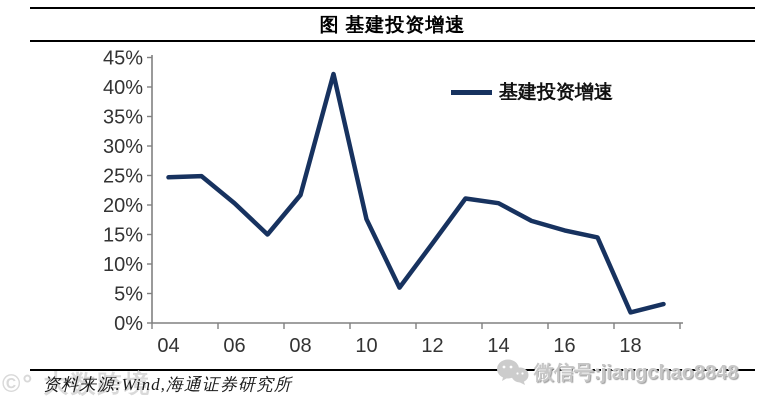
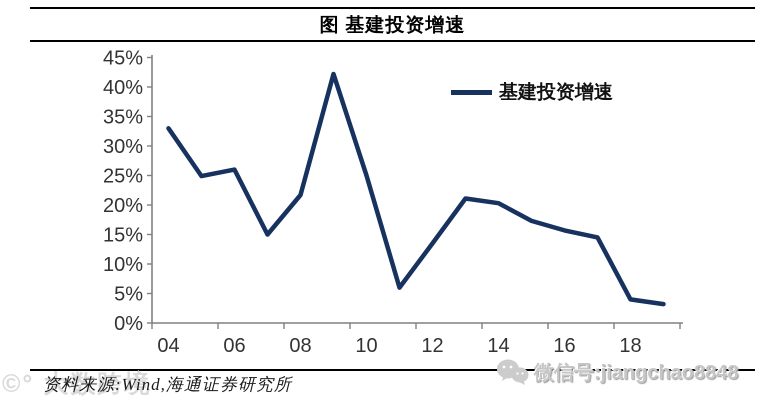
04: 25% -> 33%
06: 20% -> 26%
10: 18% -> 25%
18: 2% -> 4%
